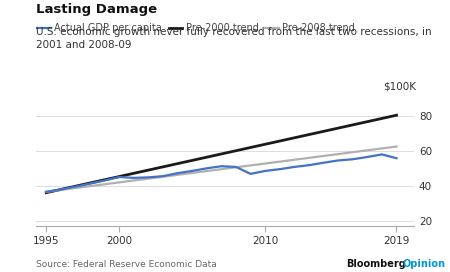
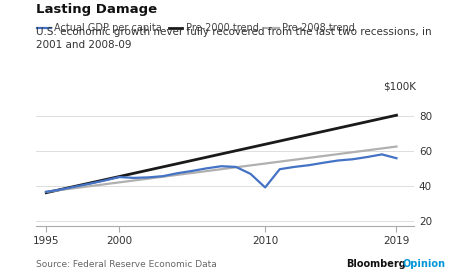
2010: 48 -> 39
